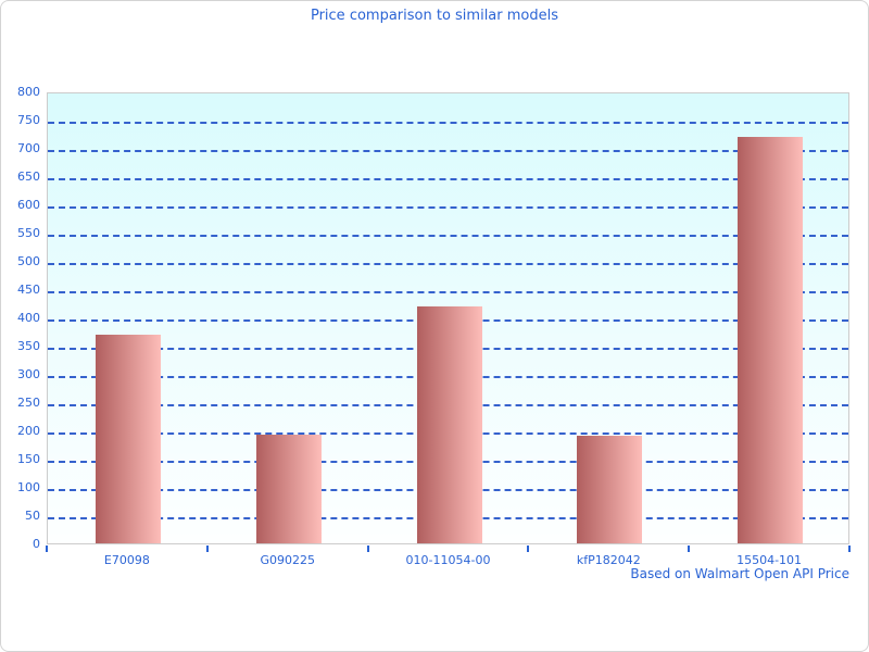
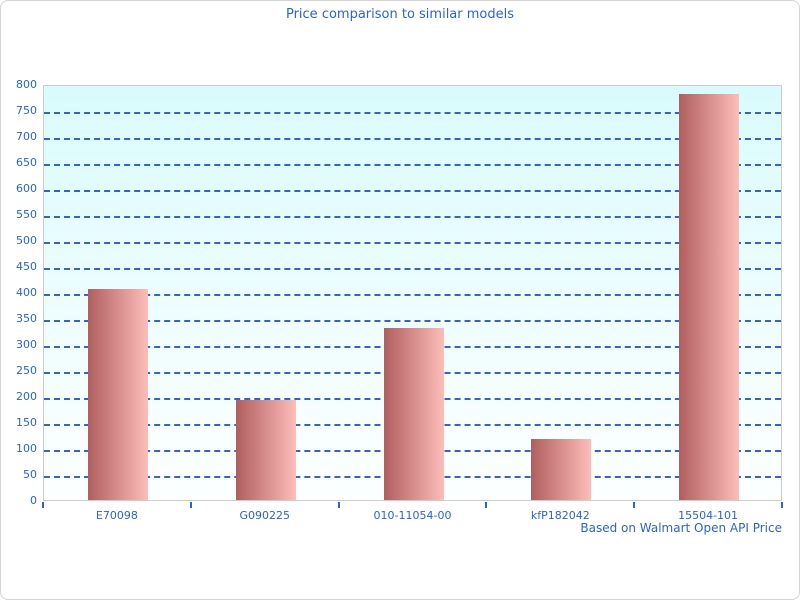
E70098: 370 -> 400
010-11054-00: 420 -> 330
kfP182042: 190 -> 120
15504-101: 720 -> 780
